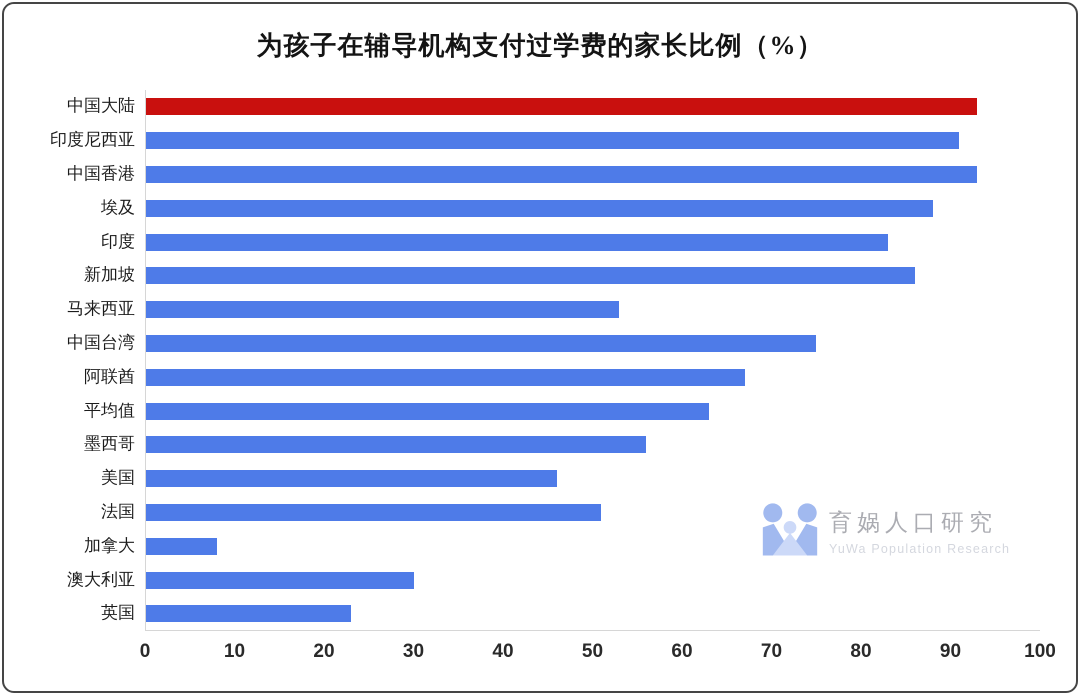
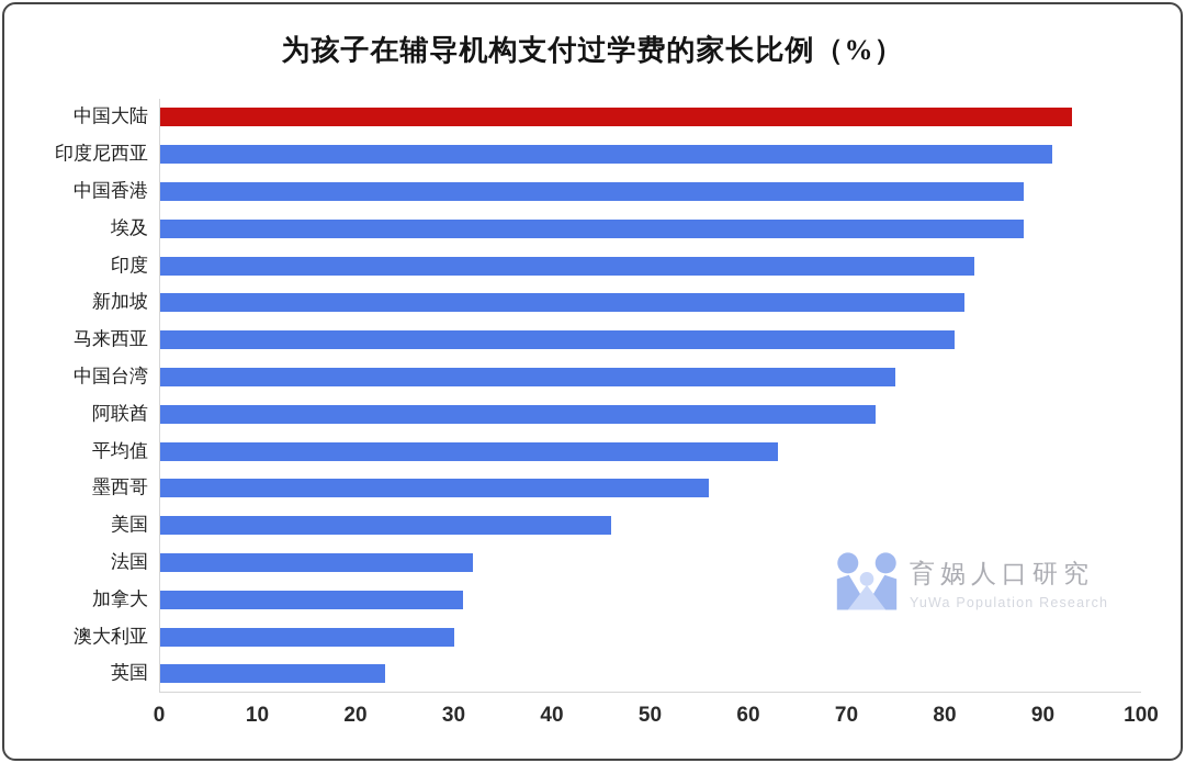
中国香港: 93 -> 88
新加坡: 86 -> 82
马来西亚: 53 -> 81
阿联酋: 67 -> 73
法国: 51 -> 32
加拿大: 8 -> 31
